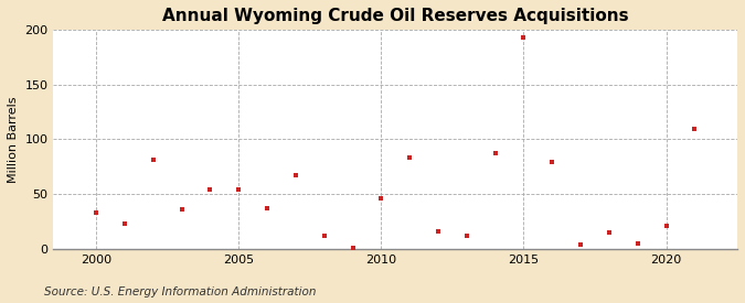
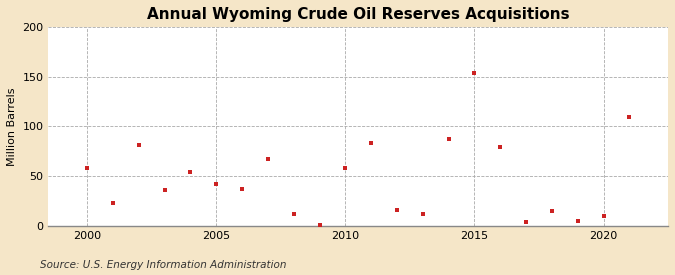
2000: 33 -> 58
2005: 54 -> 42
2010: 46 -> 58
2015: 193 -> 154
2020: 21 -> 10
